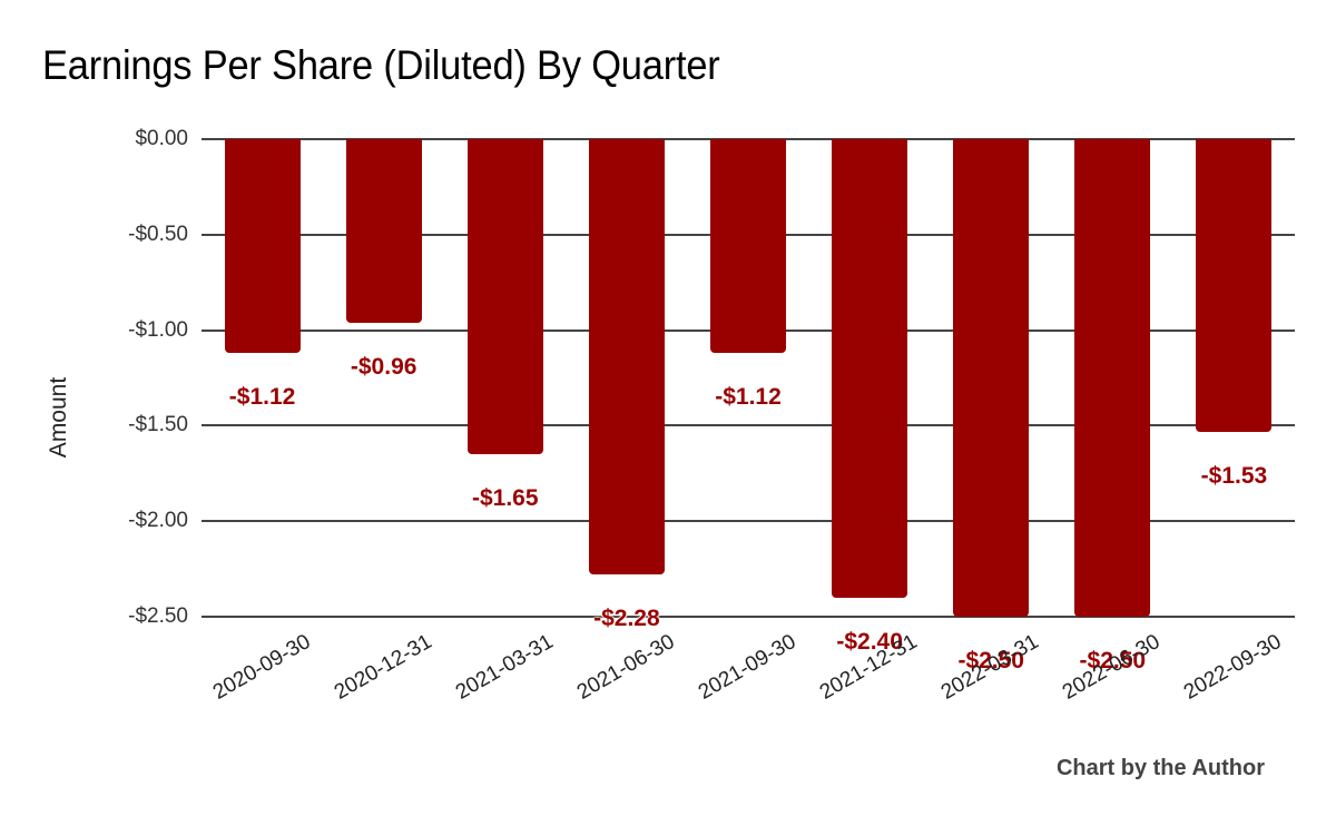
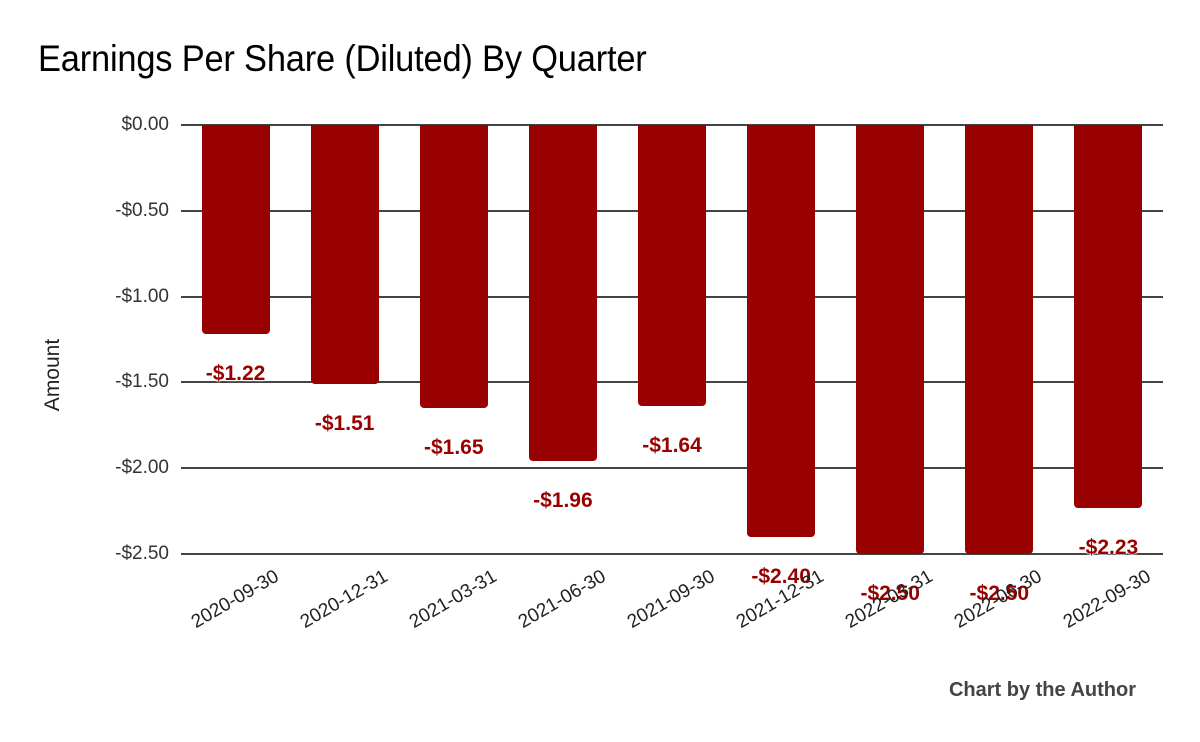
2020-09-30: -$1.12 -> -$1.22
2020-12-31: -$0.96 -> -$1.51
2021-06-30: -$2.28 -> -$1.96
2021-09-30: -$1.12 -> -$1.64
2022-09-30: -$1.53 -> -$2.23
